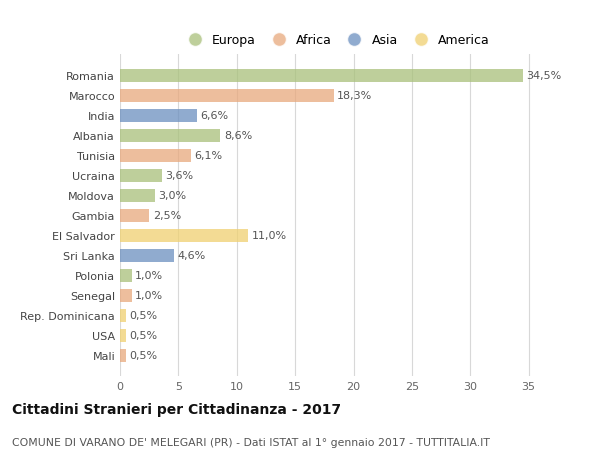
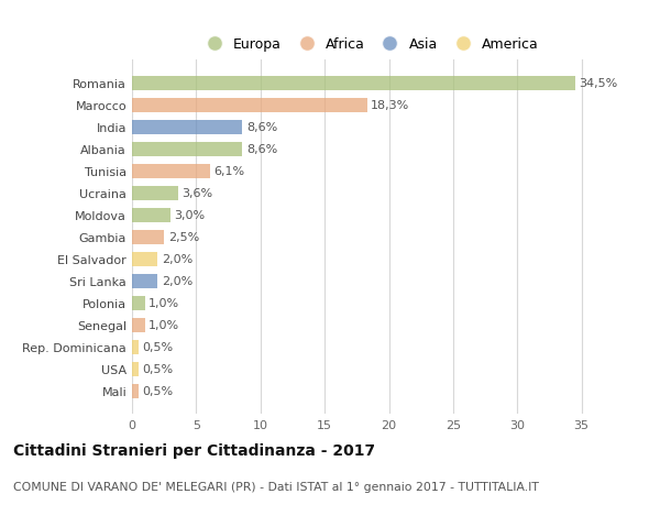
India: 6,6% -> 8,6%
El Salvador: 11,0% -> 2,0%
Sri Lanka: 4,6% -> 2,0%
